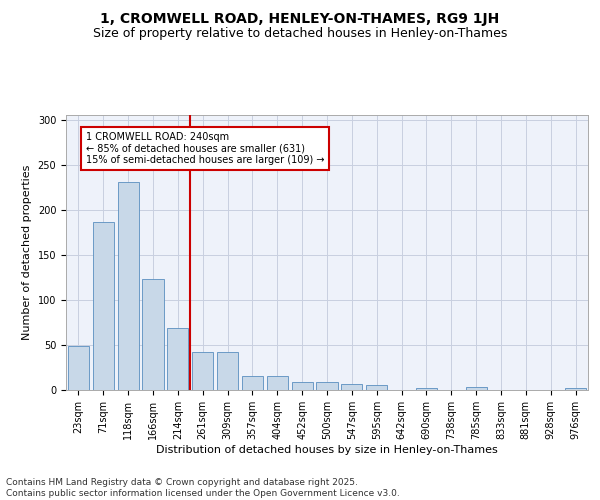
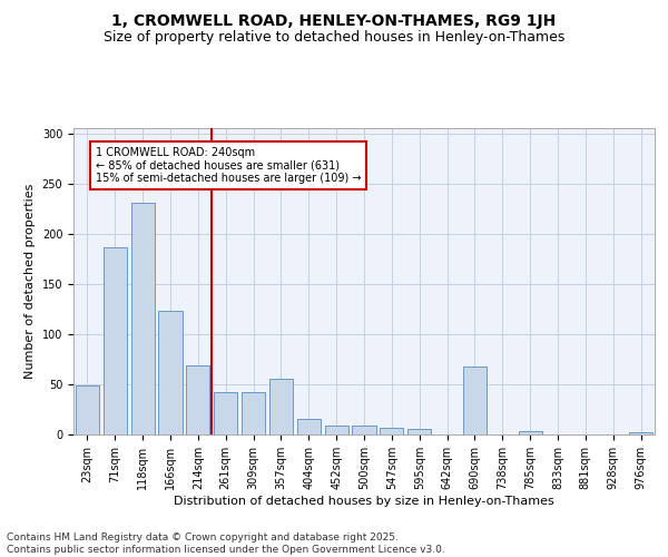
357sqm: 16 -> 56
690sqm: 2 -> 68
